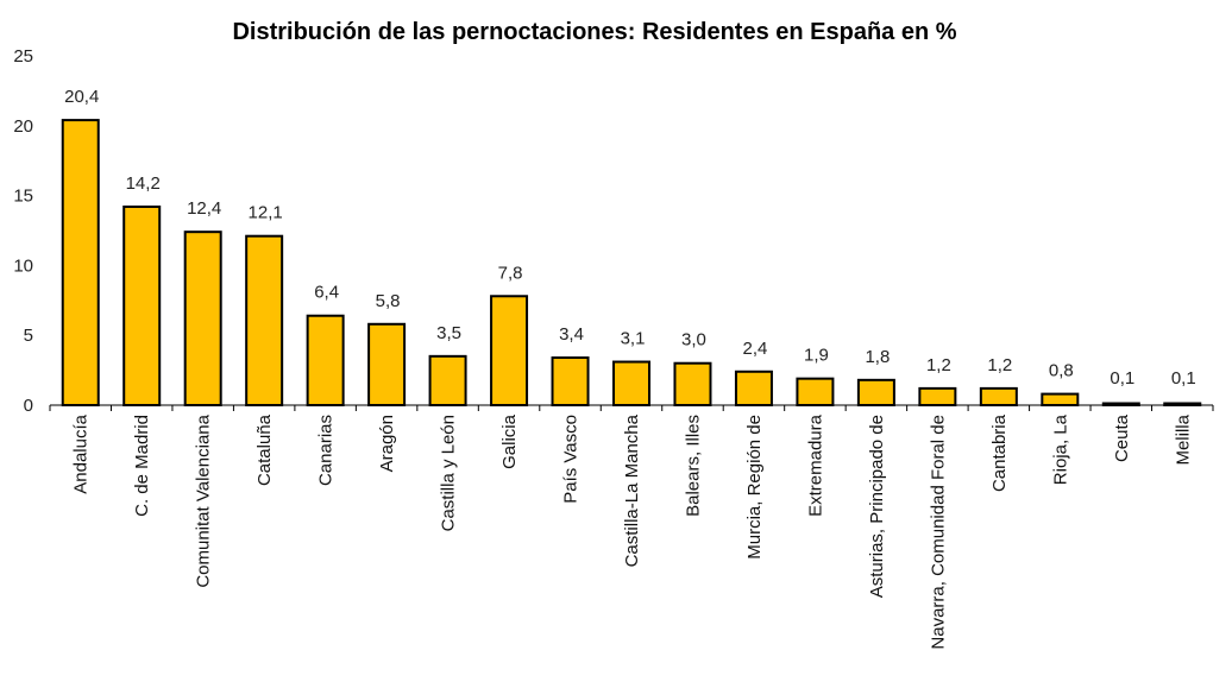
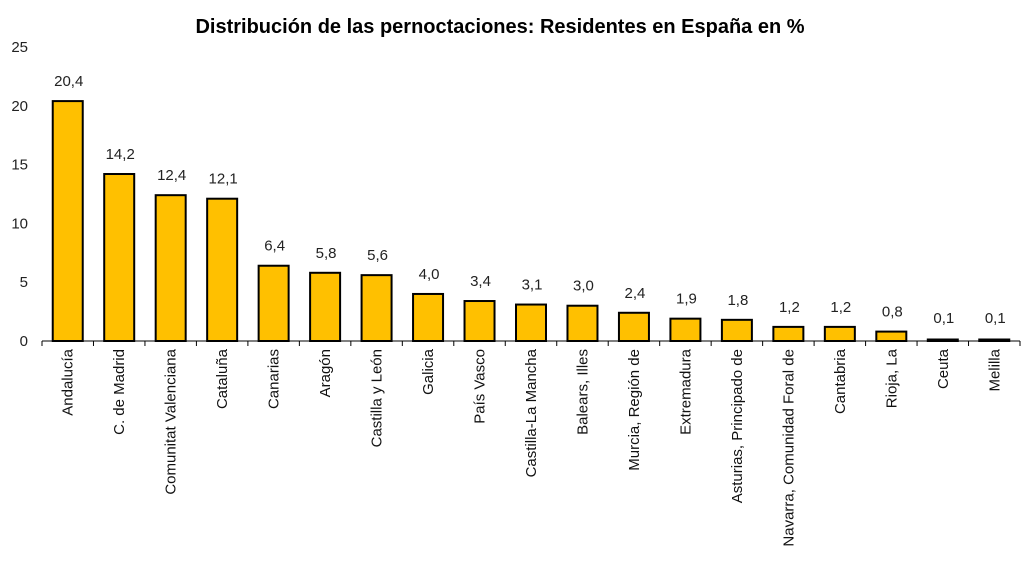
Castilla y León: 3,5 -> 5,6
Galicia: 7,8 -> 4,0
